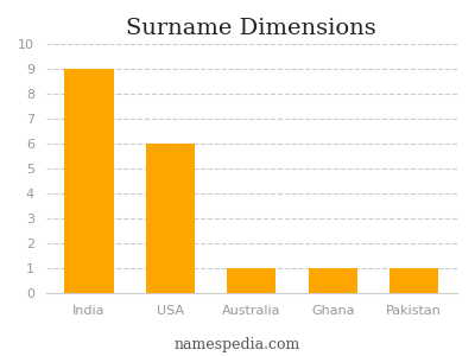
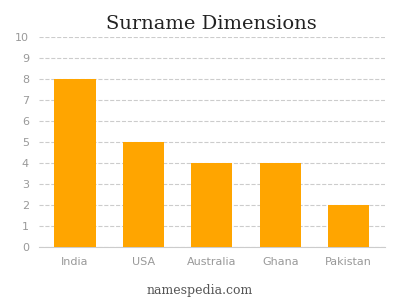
India: 9 -> 8
USA: 6 -> 5
Australia: 1 -> 4
Ghana: 1 -> 4
Pakistan: 1 -> 2
